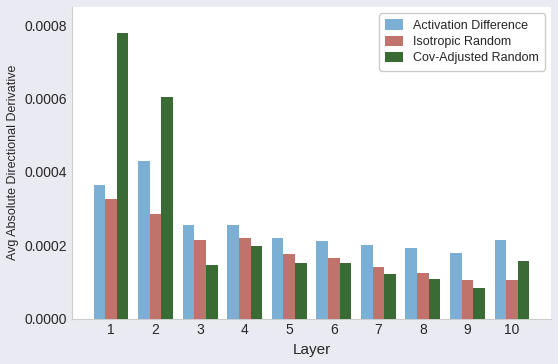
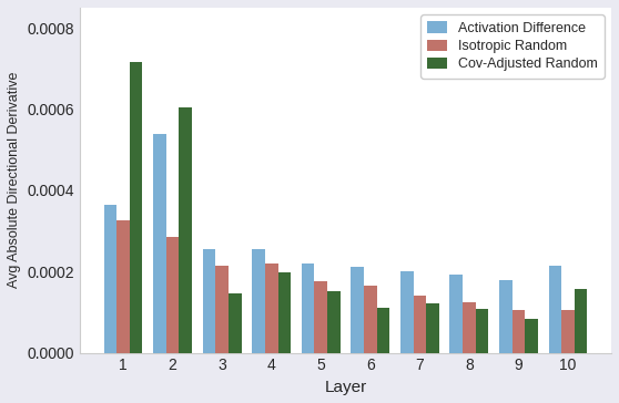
Cov-Adjusted Random/1: 0.000780 -> 0.000715
Activation Difference/2: 0.000430 -> 0.000540
Cov-Adjusted Random/6: 0.000152 -> 0.000110
